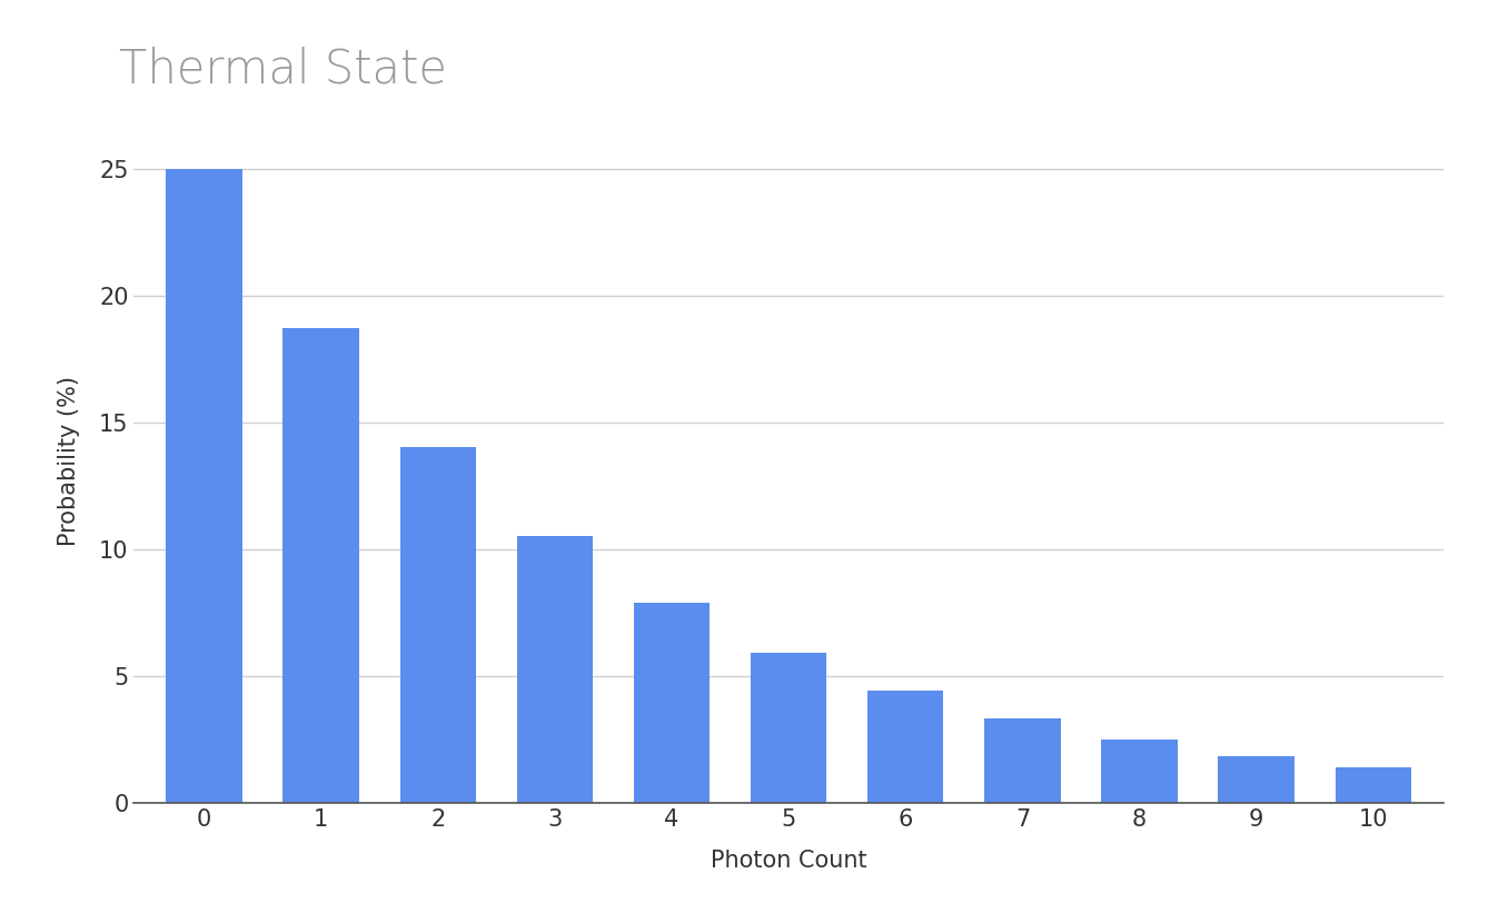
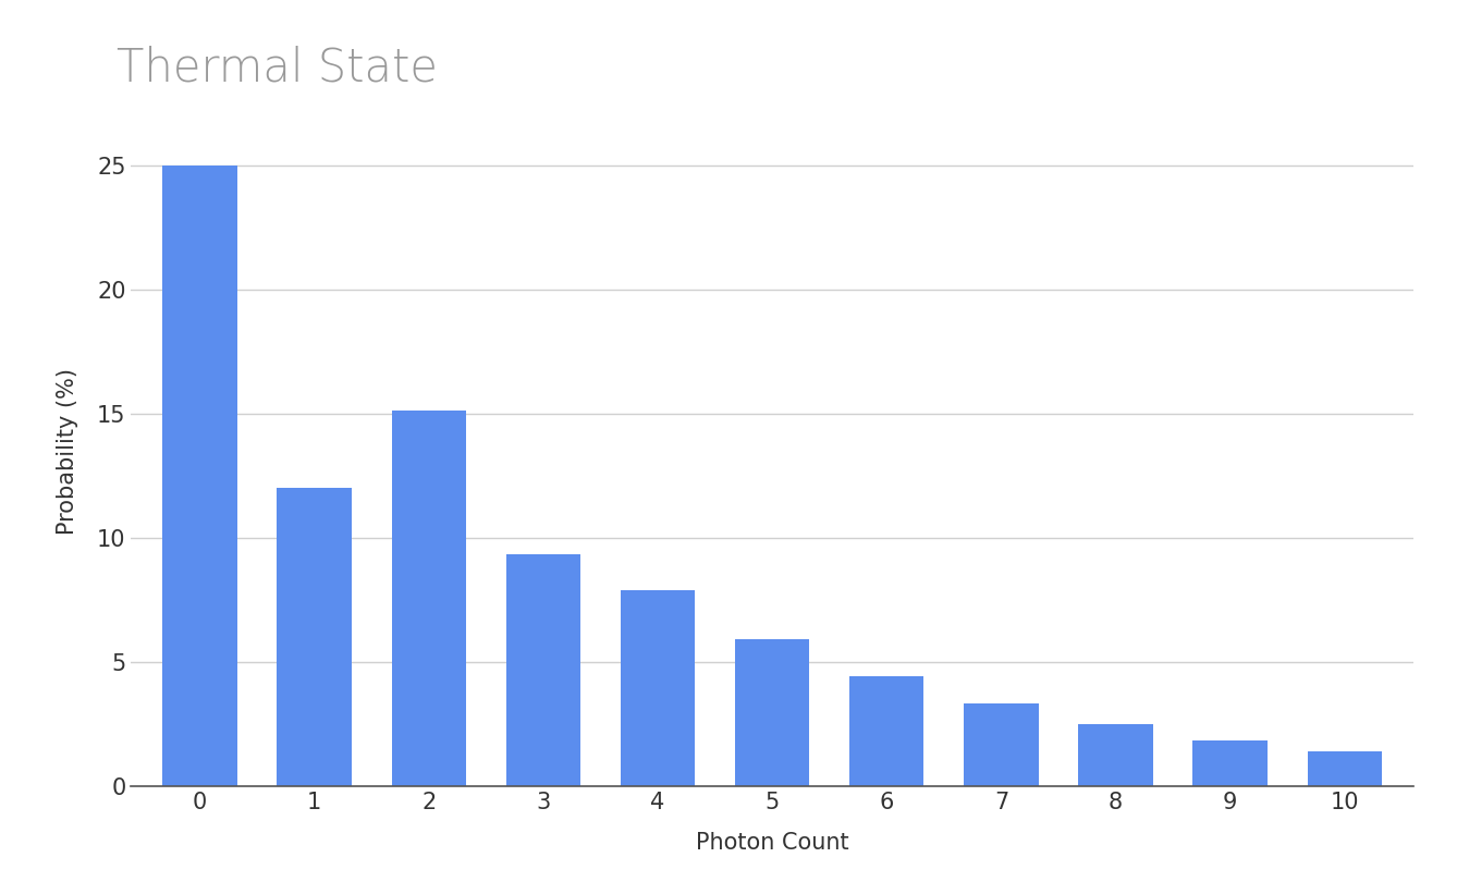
1: 18.75 -> 12.05
2: 14.06 -> 15.15
3: 10.55 -> 9.35
